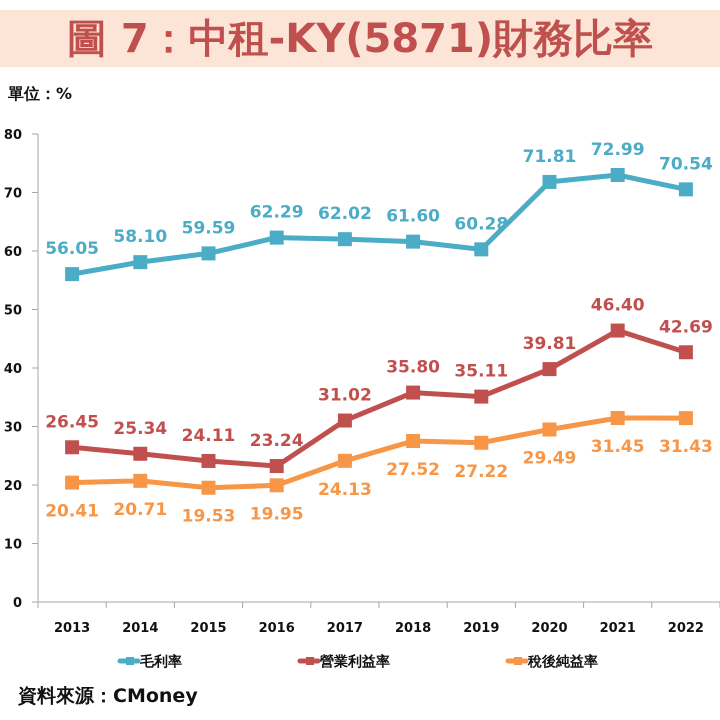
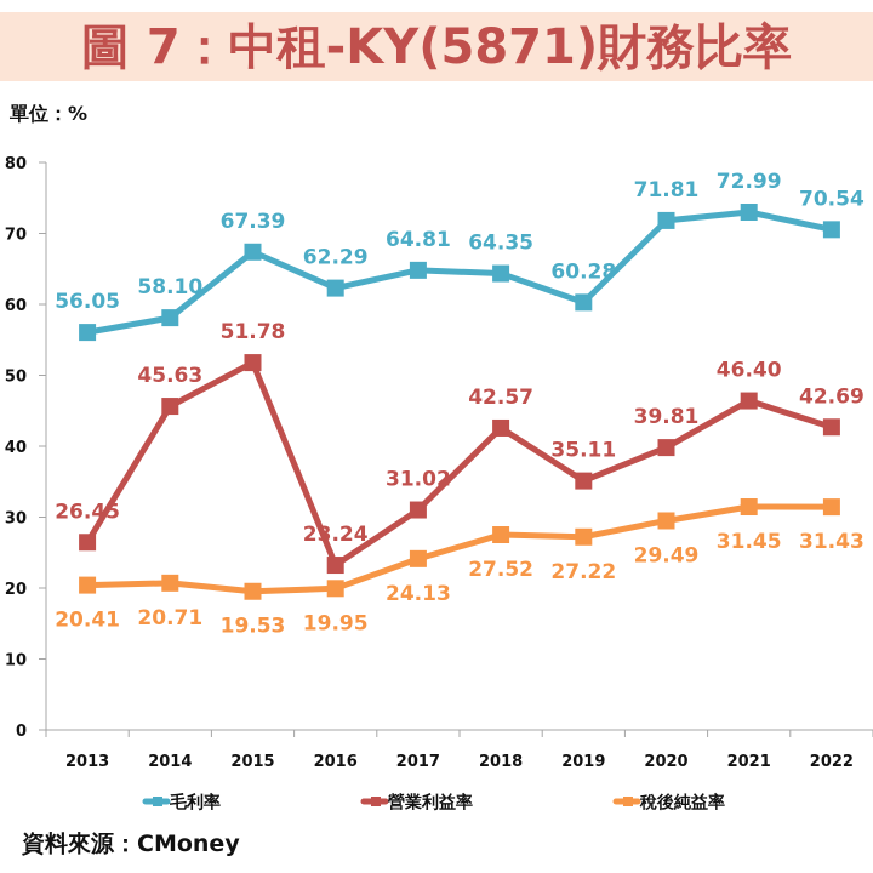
營業利益率/2014: 25.34 -> 45.63
毛利率/2015: 59.59 -> 67.39
營業利益率/2015: 24.11 -> 51.78
毛利率/2017: 62.02 -> 64.81
毛利率/2018: 61.60 -> 64.35
營業利益率/2018: 35.80 -> 42.57
